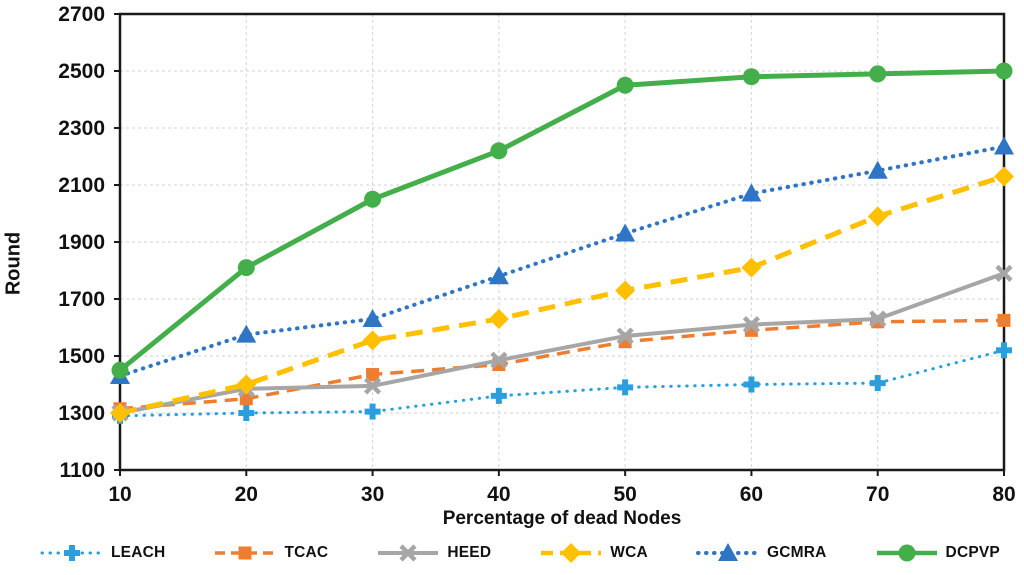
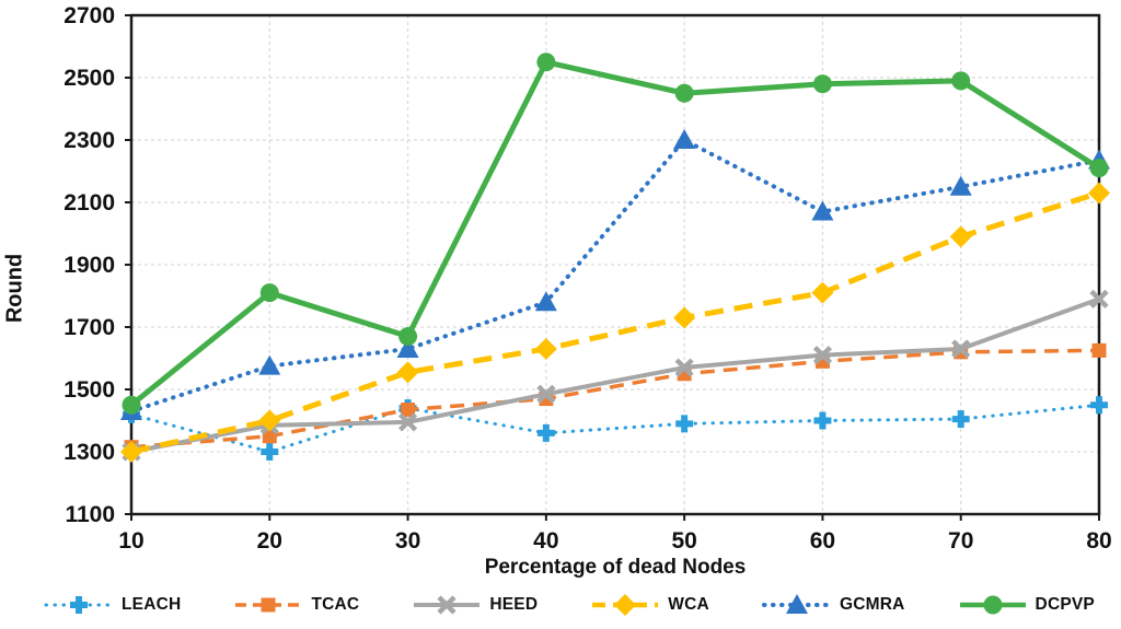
LEACH/10: 1290 -> 1420
LEACH/30: 1300 -> 1440
DCPVP/30: 2050 -> 1670
DCPVP/40: 2220 -> 2550
GCMRA/50: 1930 -> 2300
LEACH/80: 1520 -> 1450
DCPVP/80: 2500 -> 2210
